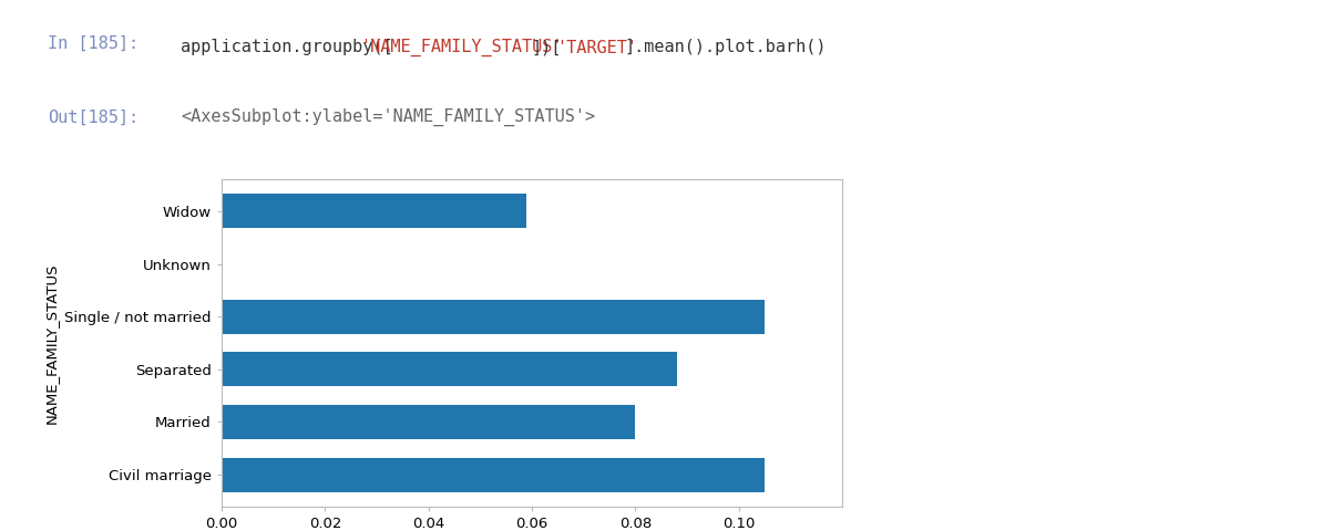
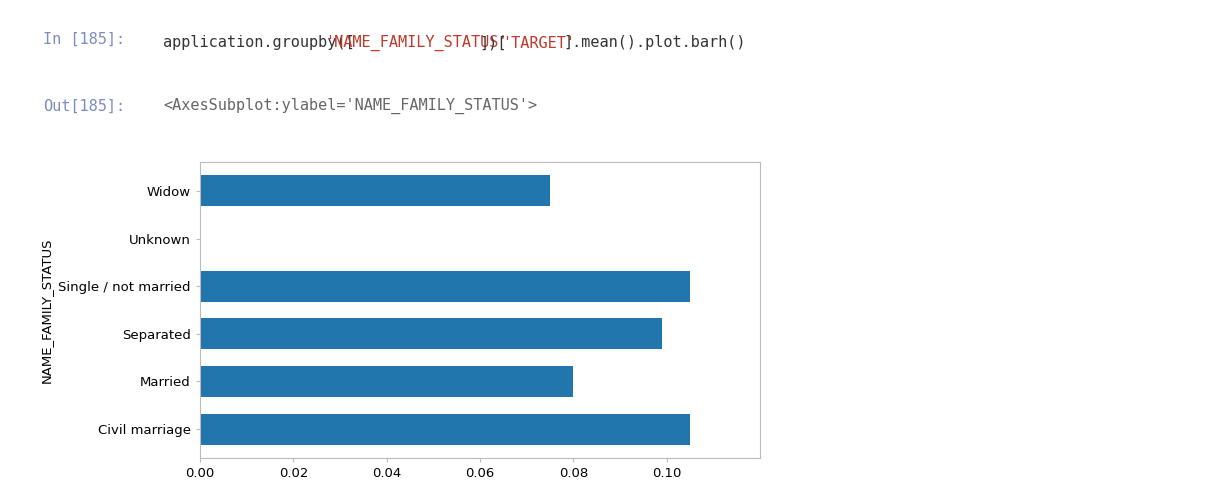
Widow: 0.059 -> 0.075
Separated: 0.088 -> 0.099
